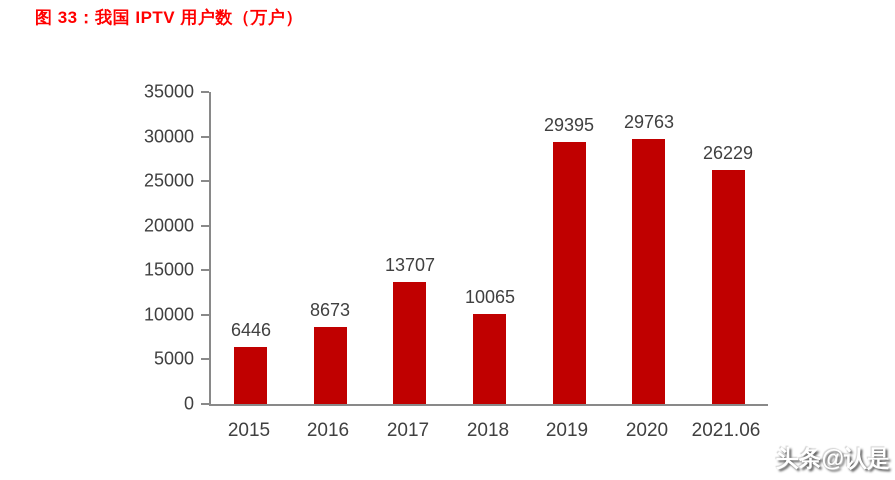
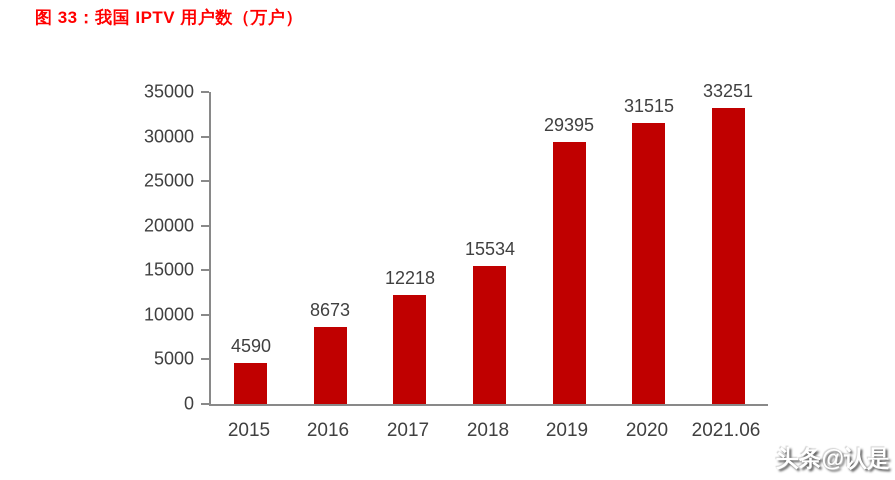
2015: 6446 -> 4590
2017: 13707 -> 12218
2018: 10065 -> 15534
2020: 29763 -> 31515
2021.06: 26229 -> 33251
